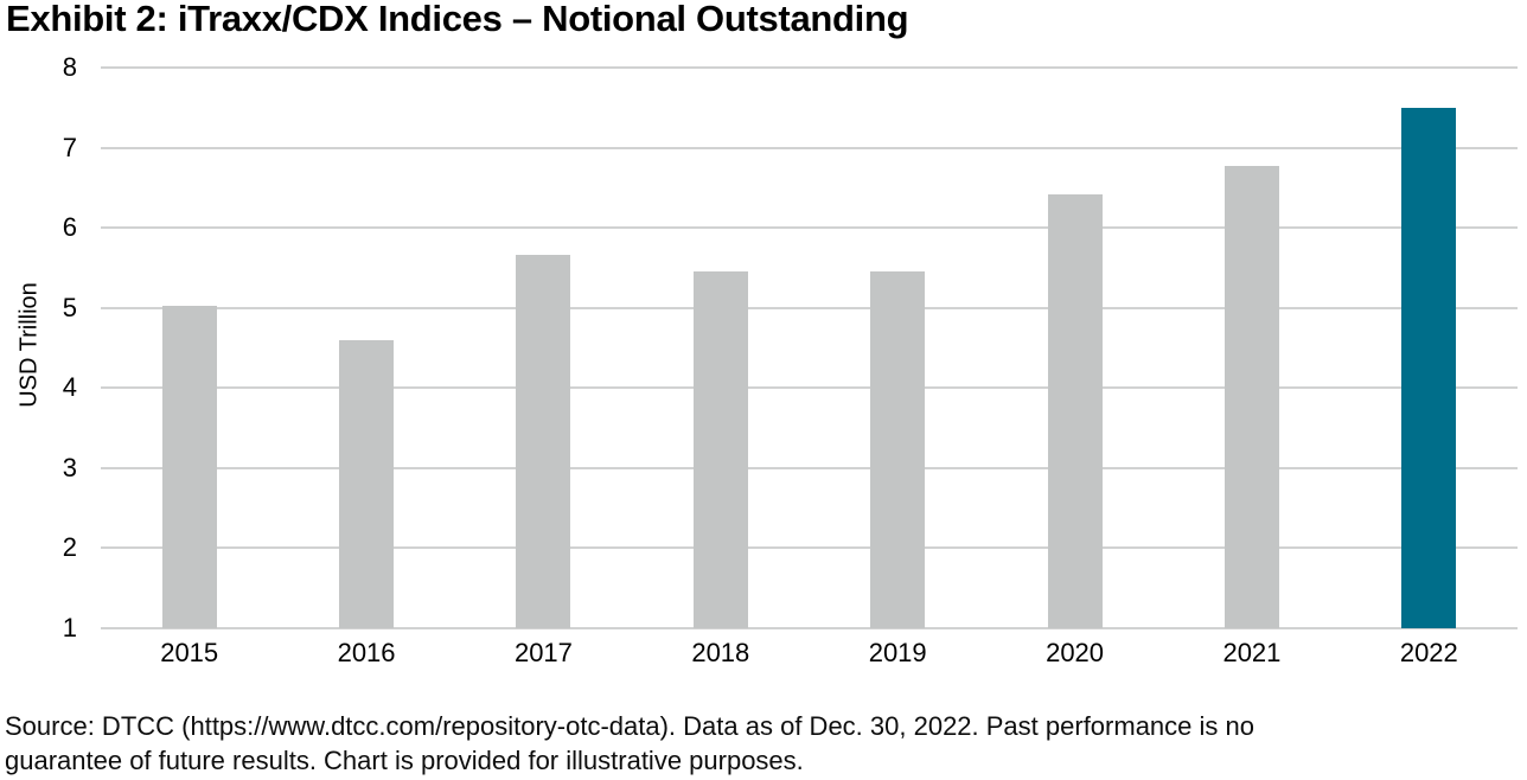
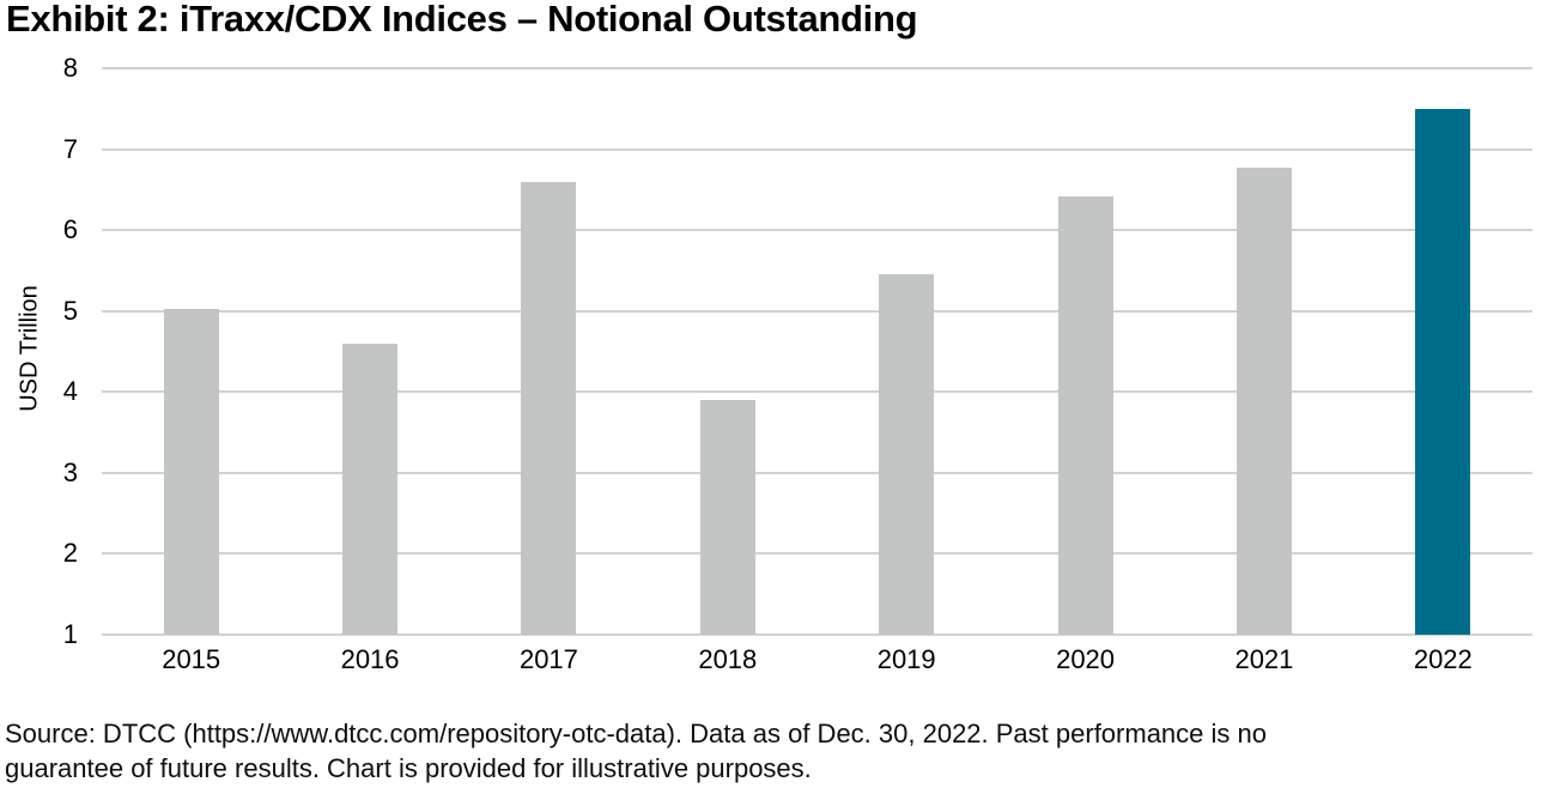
2017: 5.7 -> 6.6
2018: 5.5 -> 3.9
